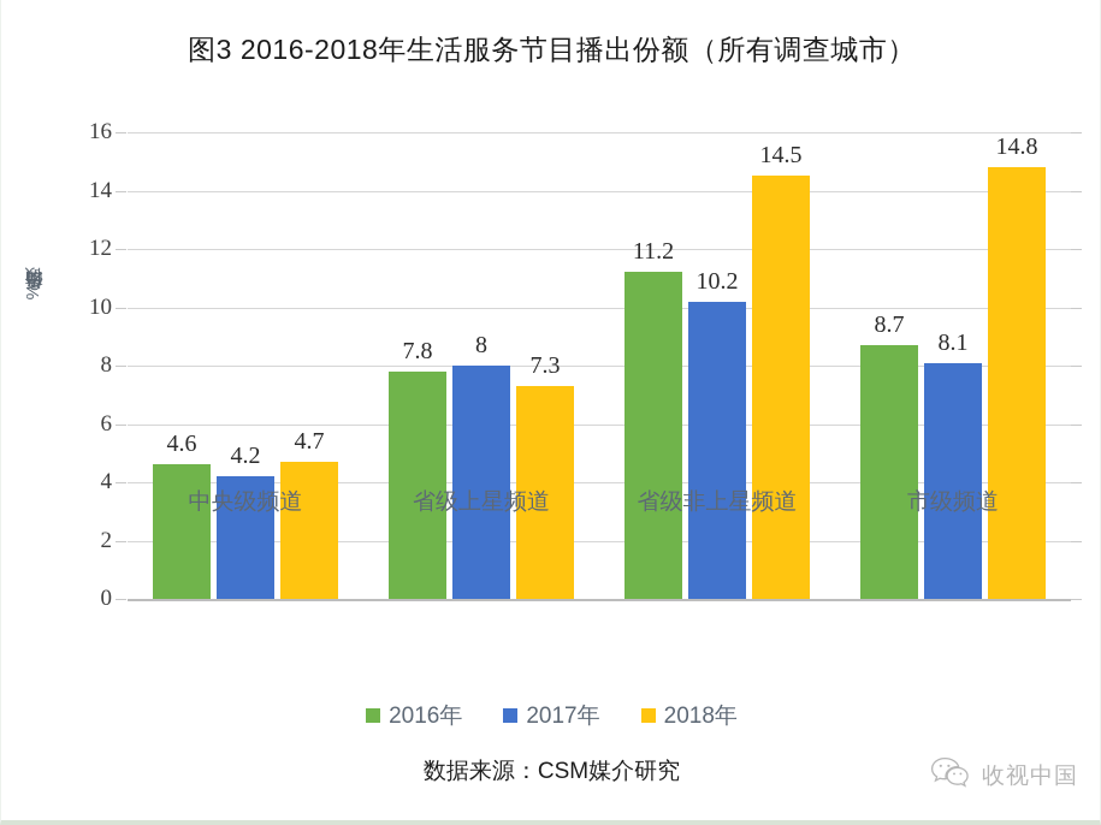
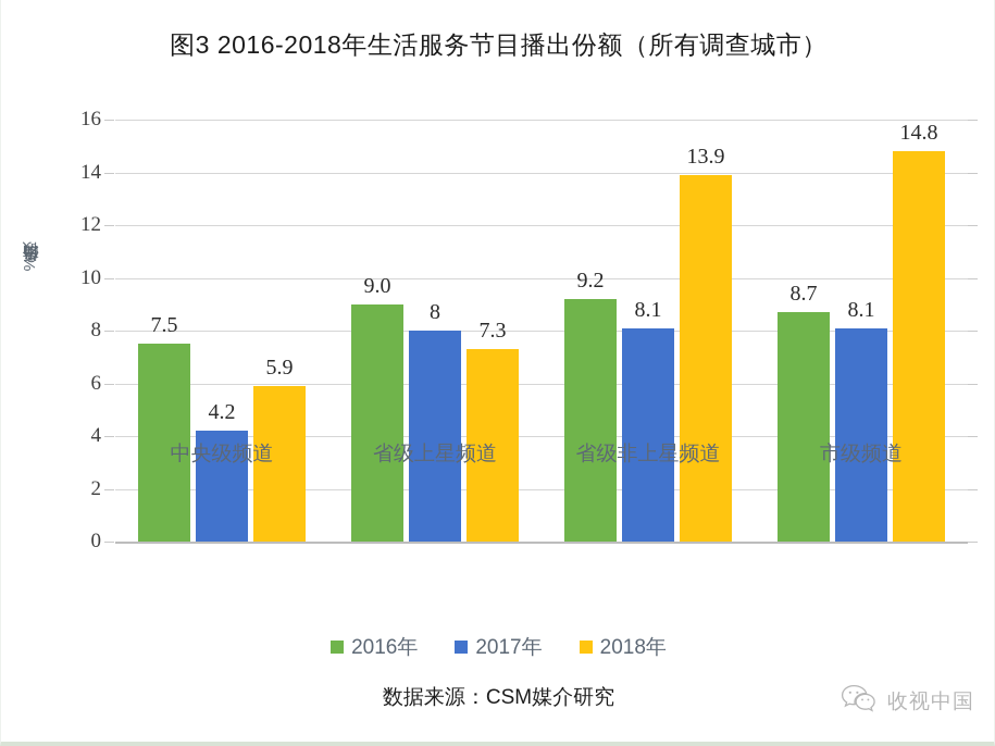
2016年/中央级频道: 4.6 -> 7.5
2018年/中央级频道: 4.7 -> 5.9
2016年/省级上星频道: 7.8 -> 9.0
2016年/省级非上星频道: 11.2 -> 9.2
2017年/省级非上星频道: 10.2 -> 8.1
2018年/省级非上星频道: 14.5 -> 13.9
